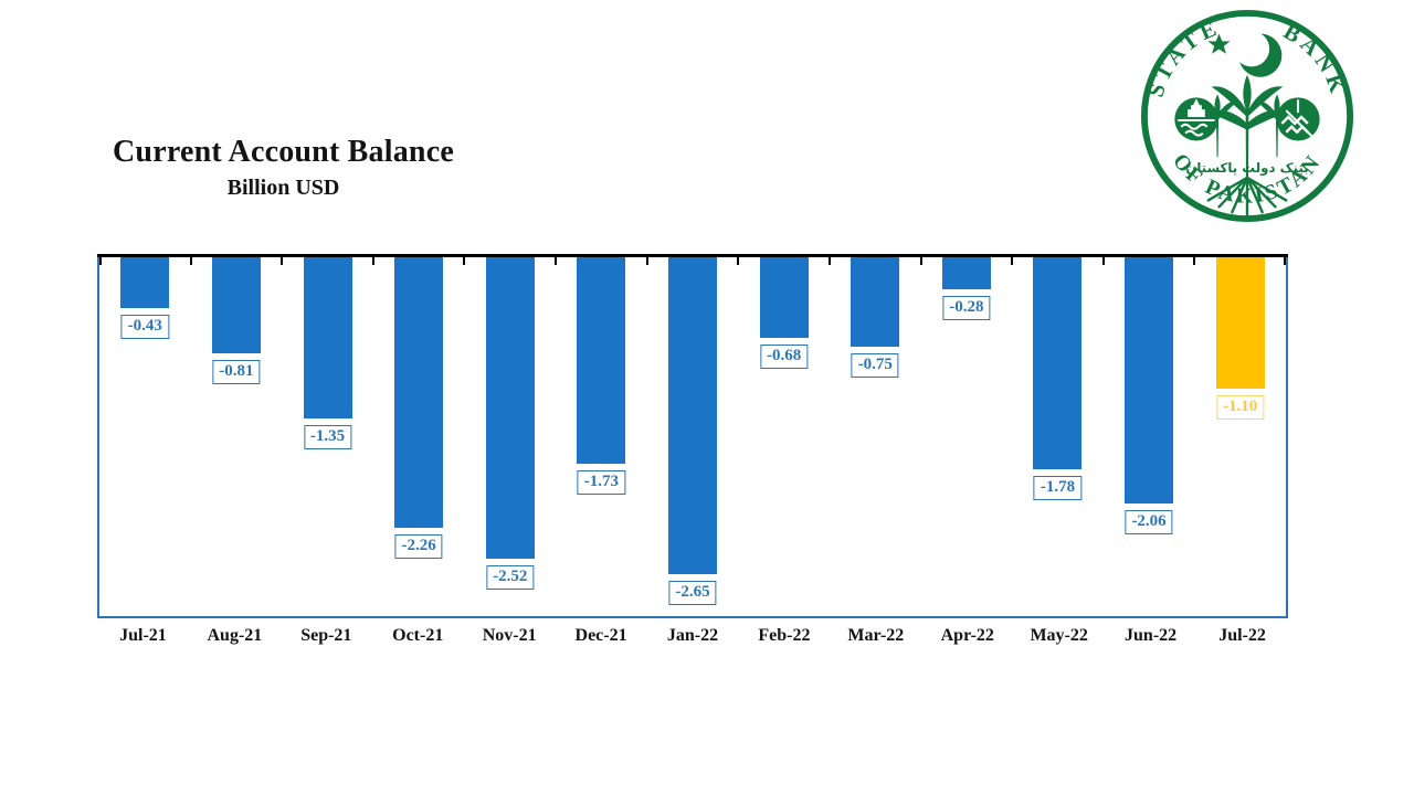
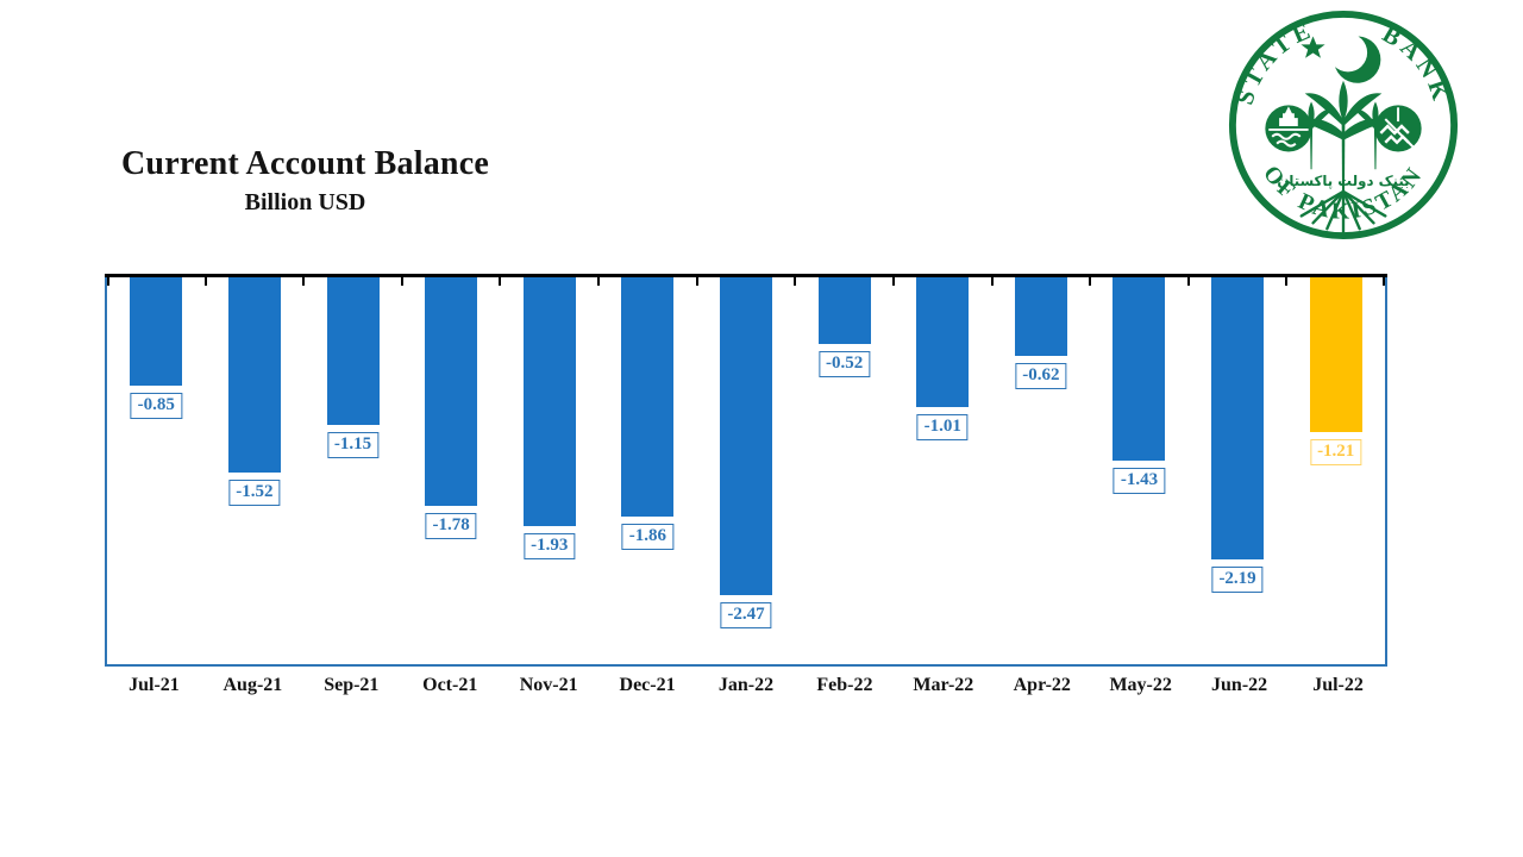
Jul-21: -0.43 -> -0.85
Aug-21: -0.81 -> -1.52
Sep-21: -1.35 -> -1.15
Oct-21: -2.26 -> -1.78
Nov-21: -2.52 -> -1.93
Dec-21: -1.73 -> -1.86
Jan-22: -2.65 -> -2.47
Feb-22: -0.68 -> -0.52
Mar-22: -0.75 -> -1.01
Apr-22: -0.28 -> -0.62
May-22: -1.78 -> -1.43
Jun-22: -2.06 -> -2.19
Jul-22: -1.10 -> -1.21
